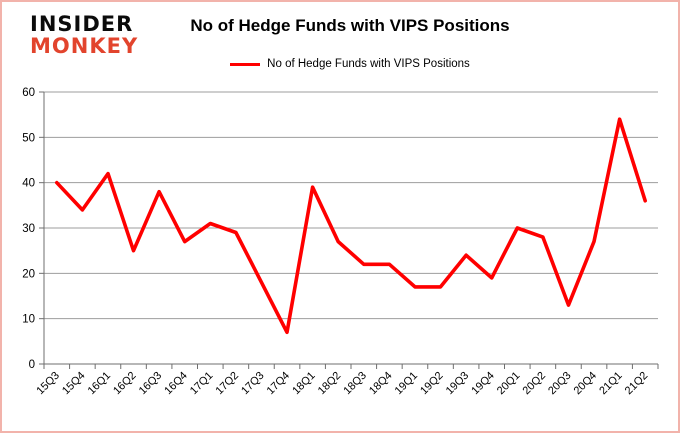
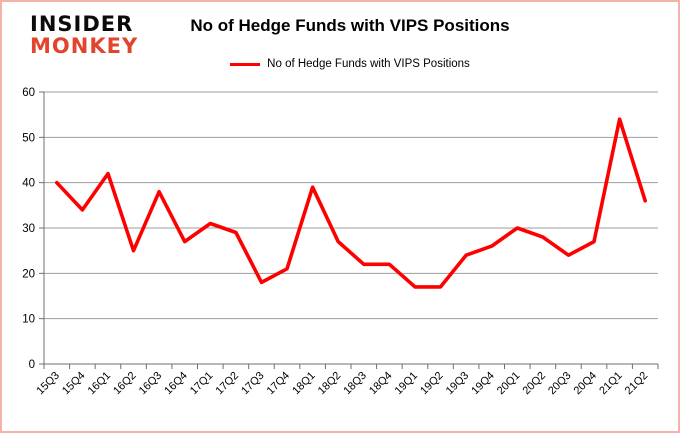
17Q4: 7 -> 21
19Q4: 19 -> 26
20Q3: 13 -> 24
